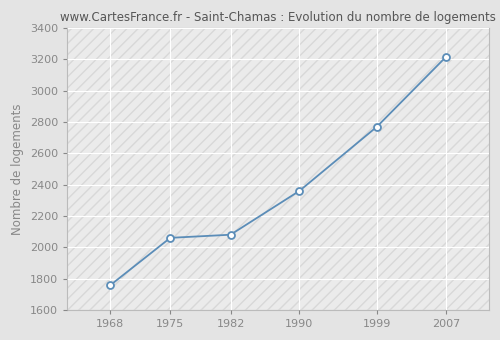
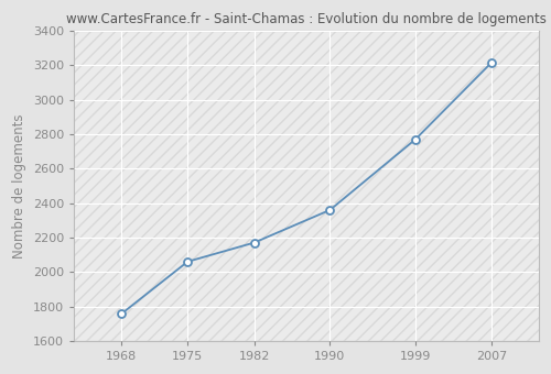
1982: 2080 -> 2170
